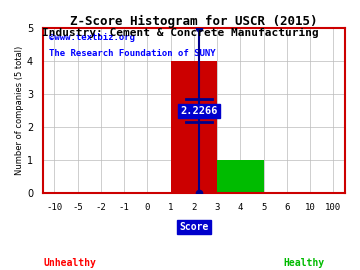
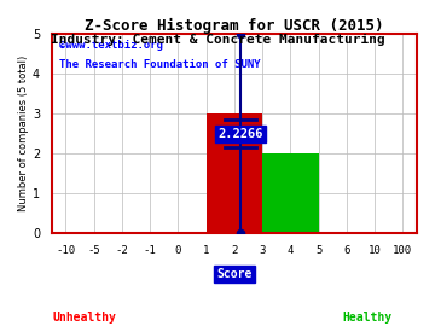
2: 4 -> 3
4: 1 -> 2
